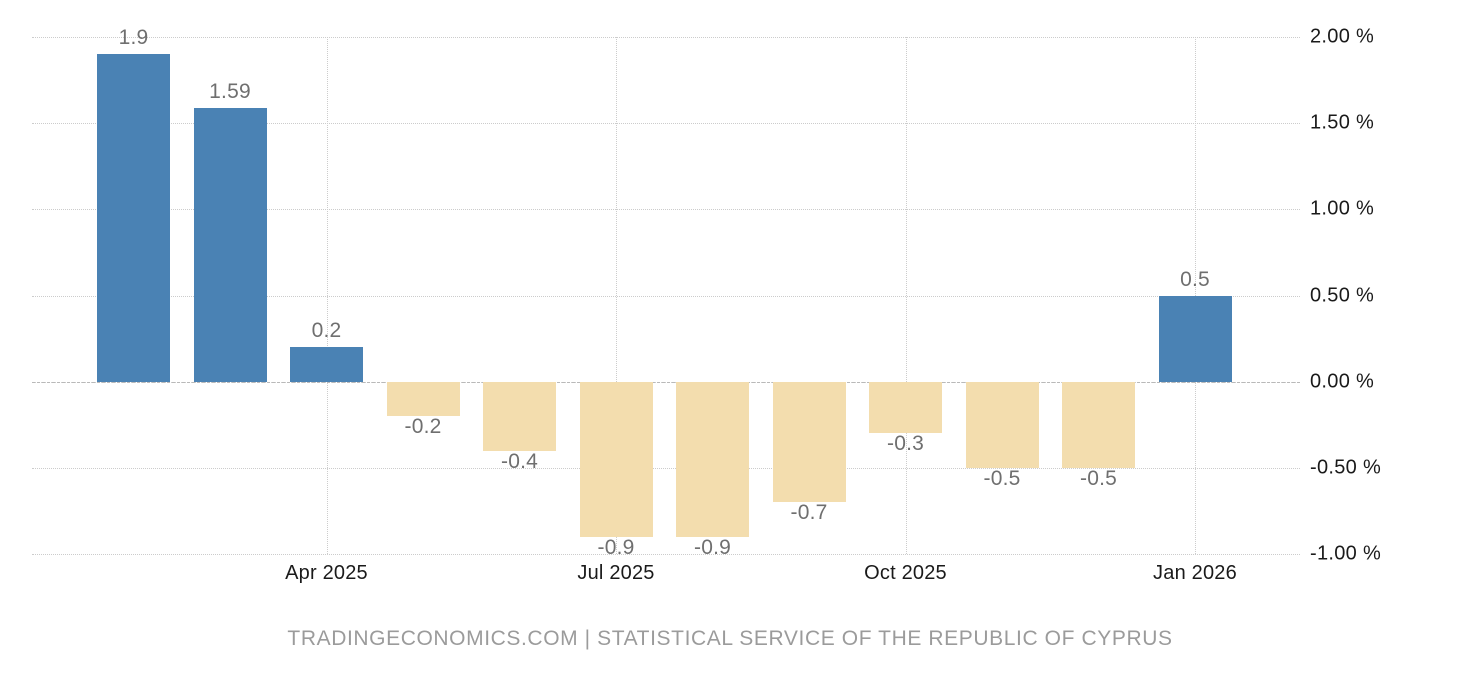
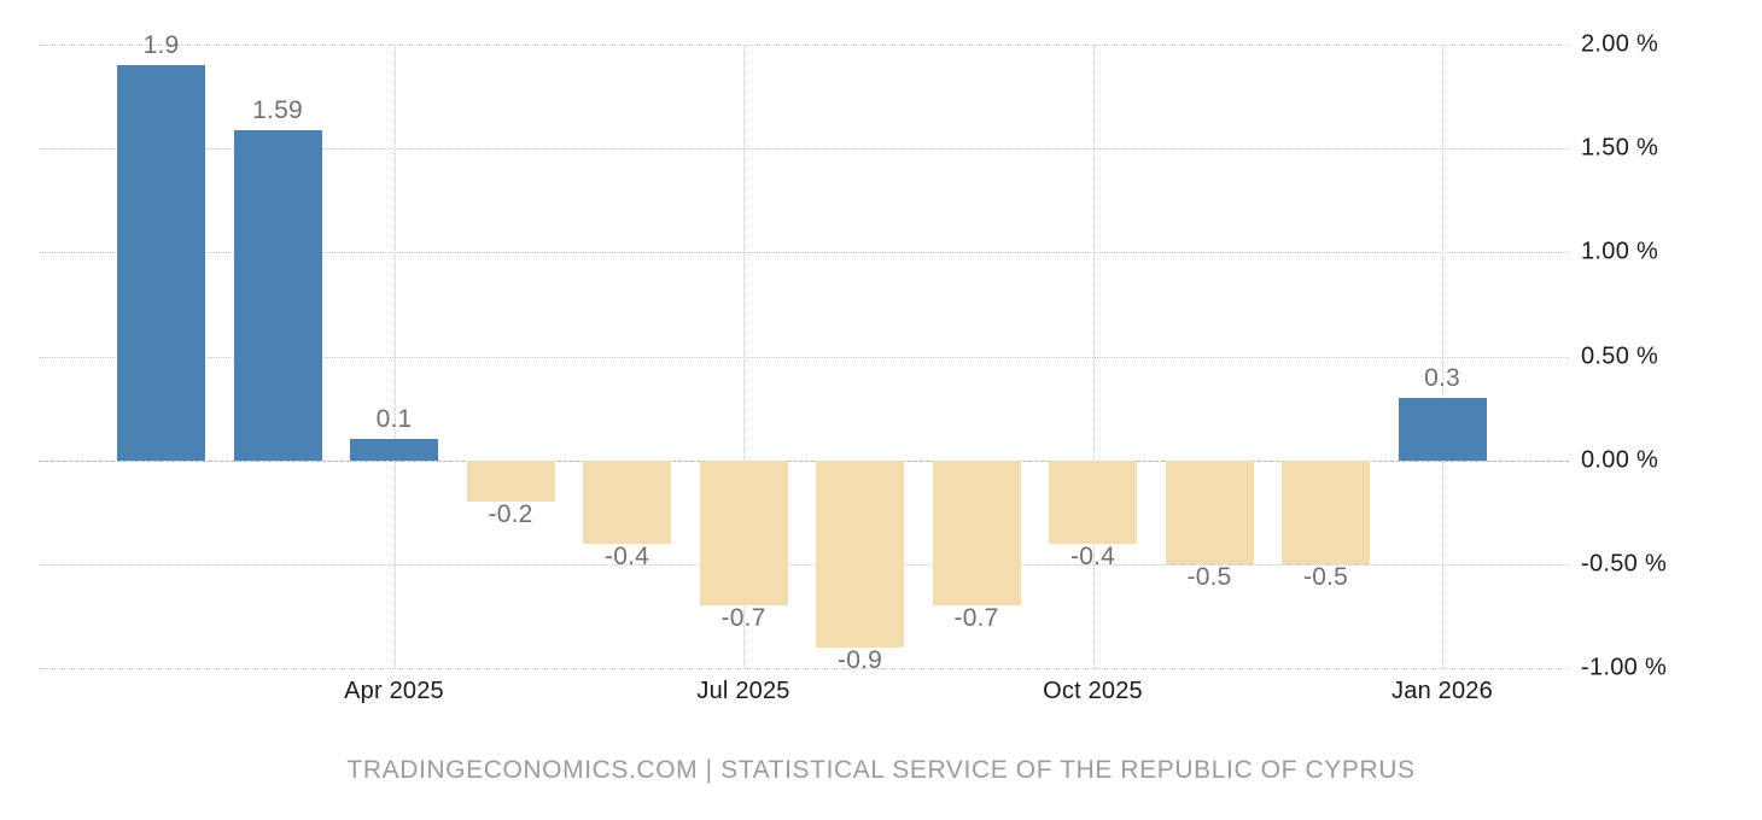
Apr 2025: 0.2 -> 0.1
Jul 2025: -0.9 -> -0.7
Oct 2025: -0.3 -> -0.4
Jan 2026: 0.5 -> 0.3
